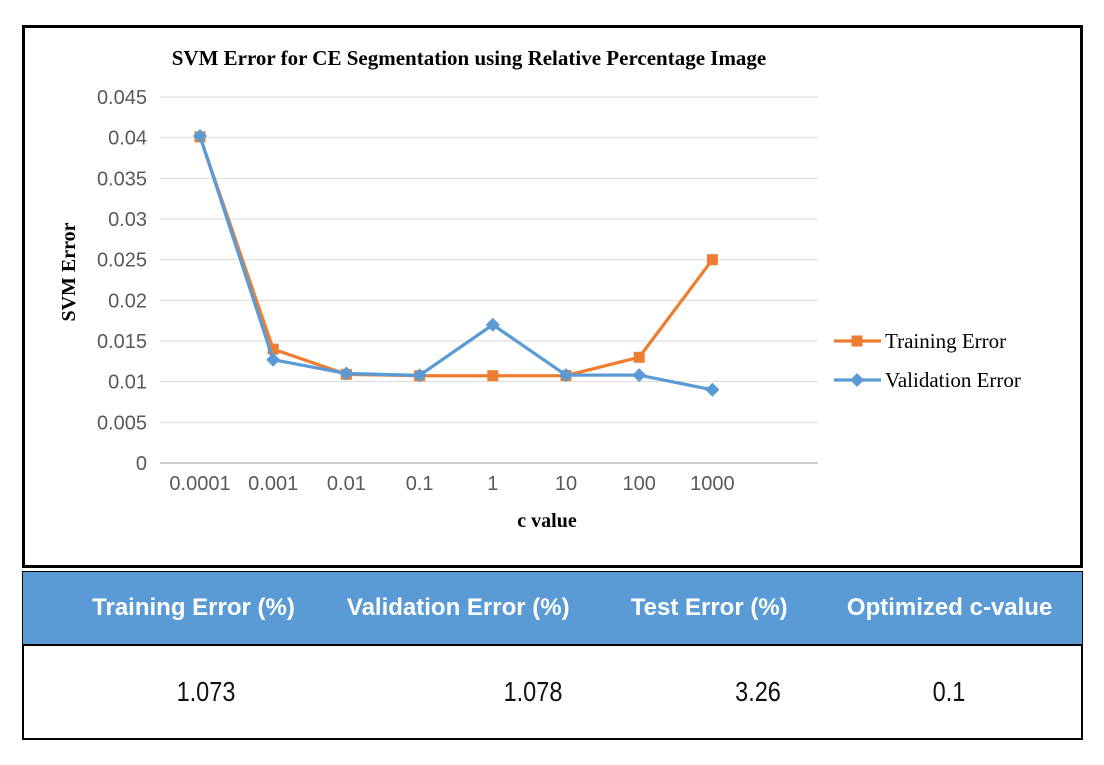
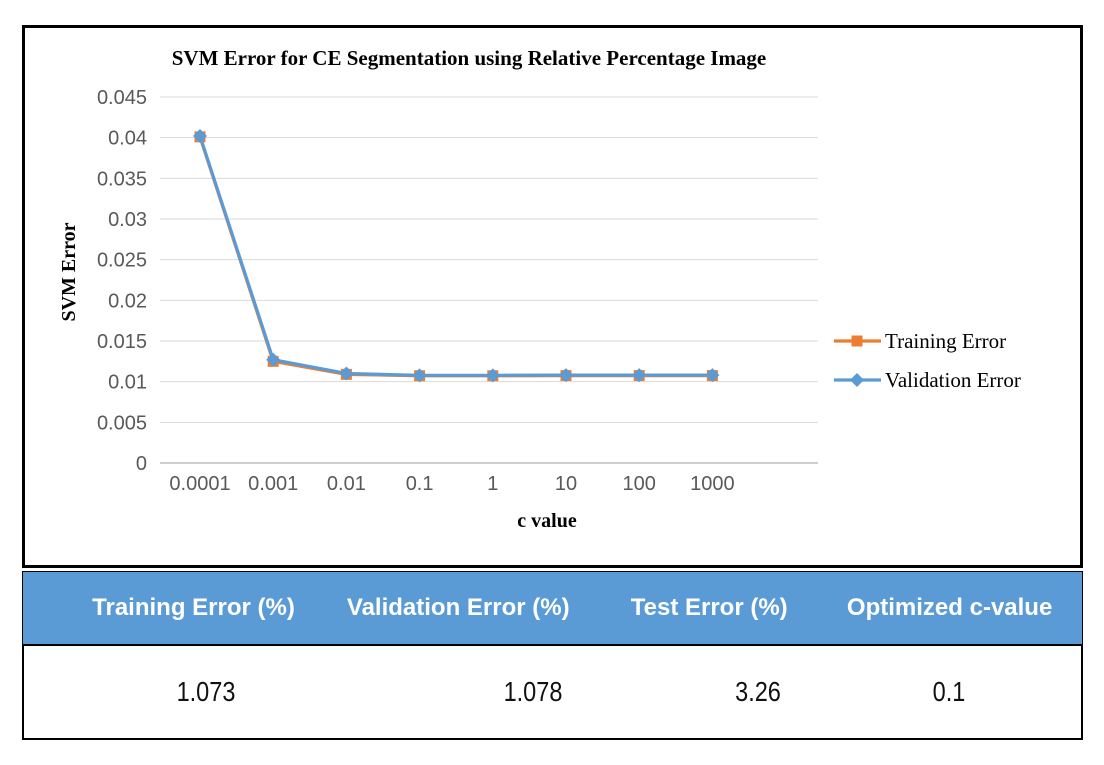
Training Error/0.001: 0.014 -> 0.013
Validation Error/1: 0.017 -> 0.011
Training Error/100: 0.013 -> 0.011
Training Error/1000: 0.025 -> 0.011
Validation Error/1000: 0.009 -> 0.011
